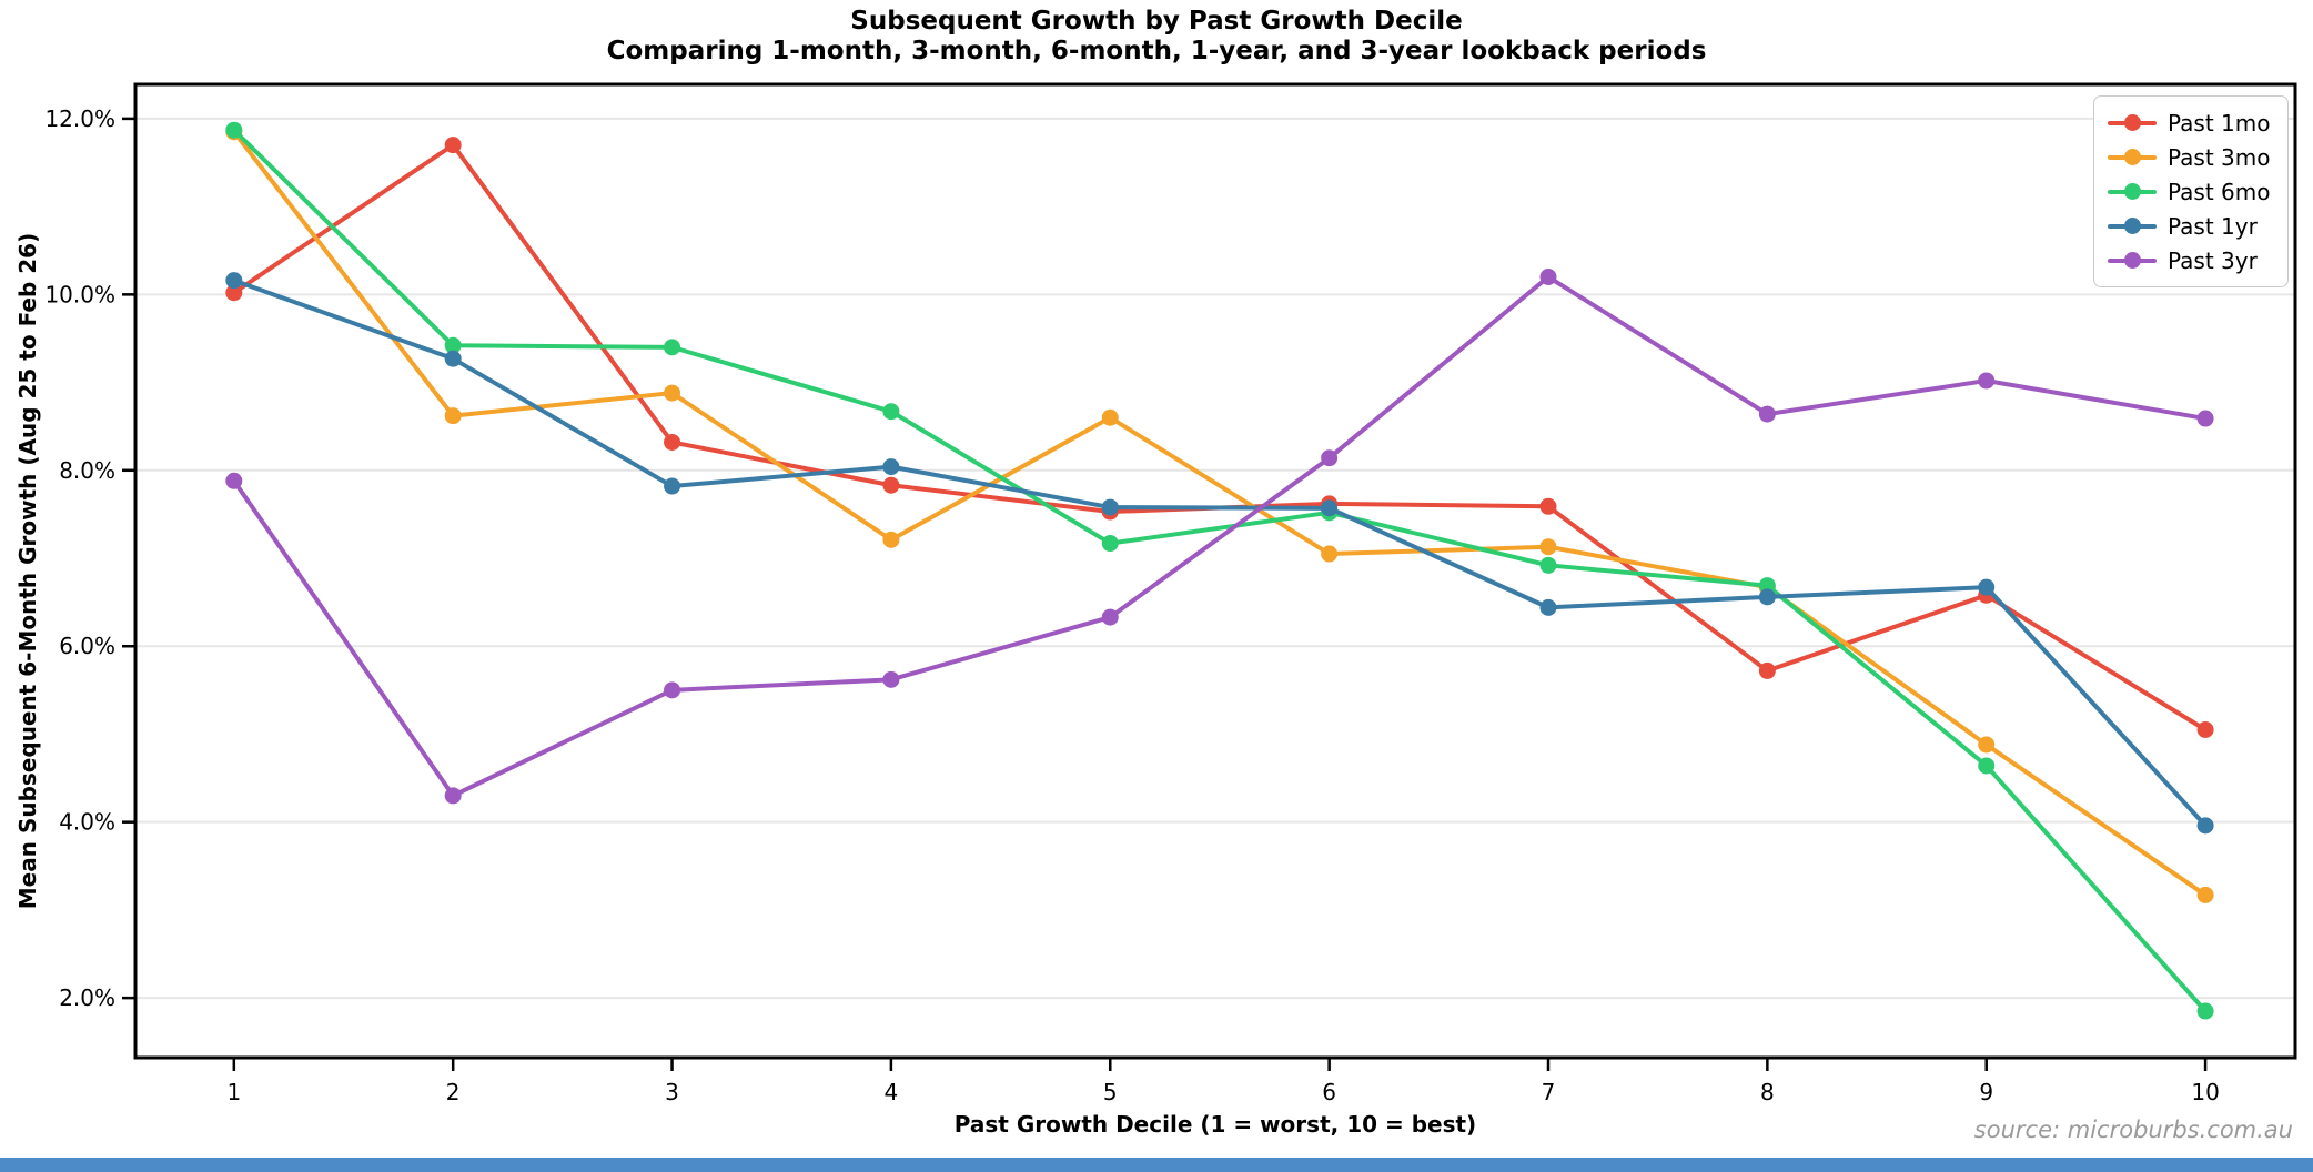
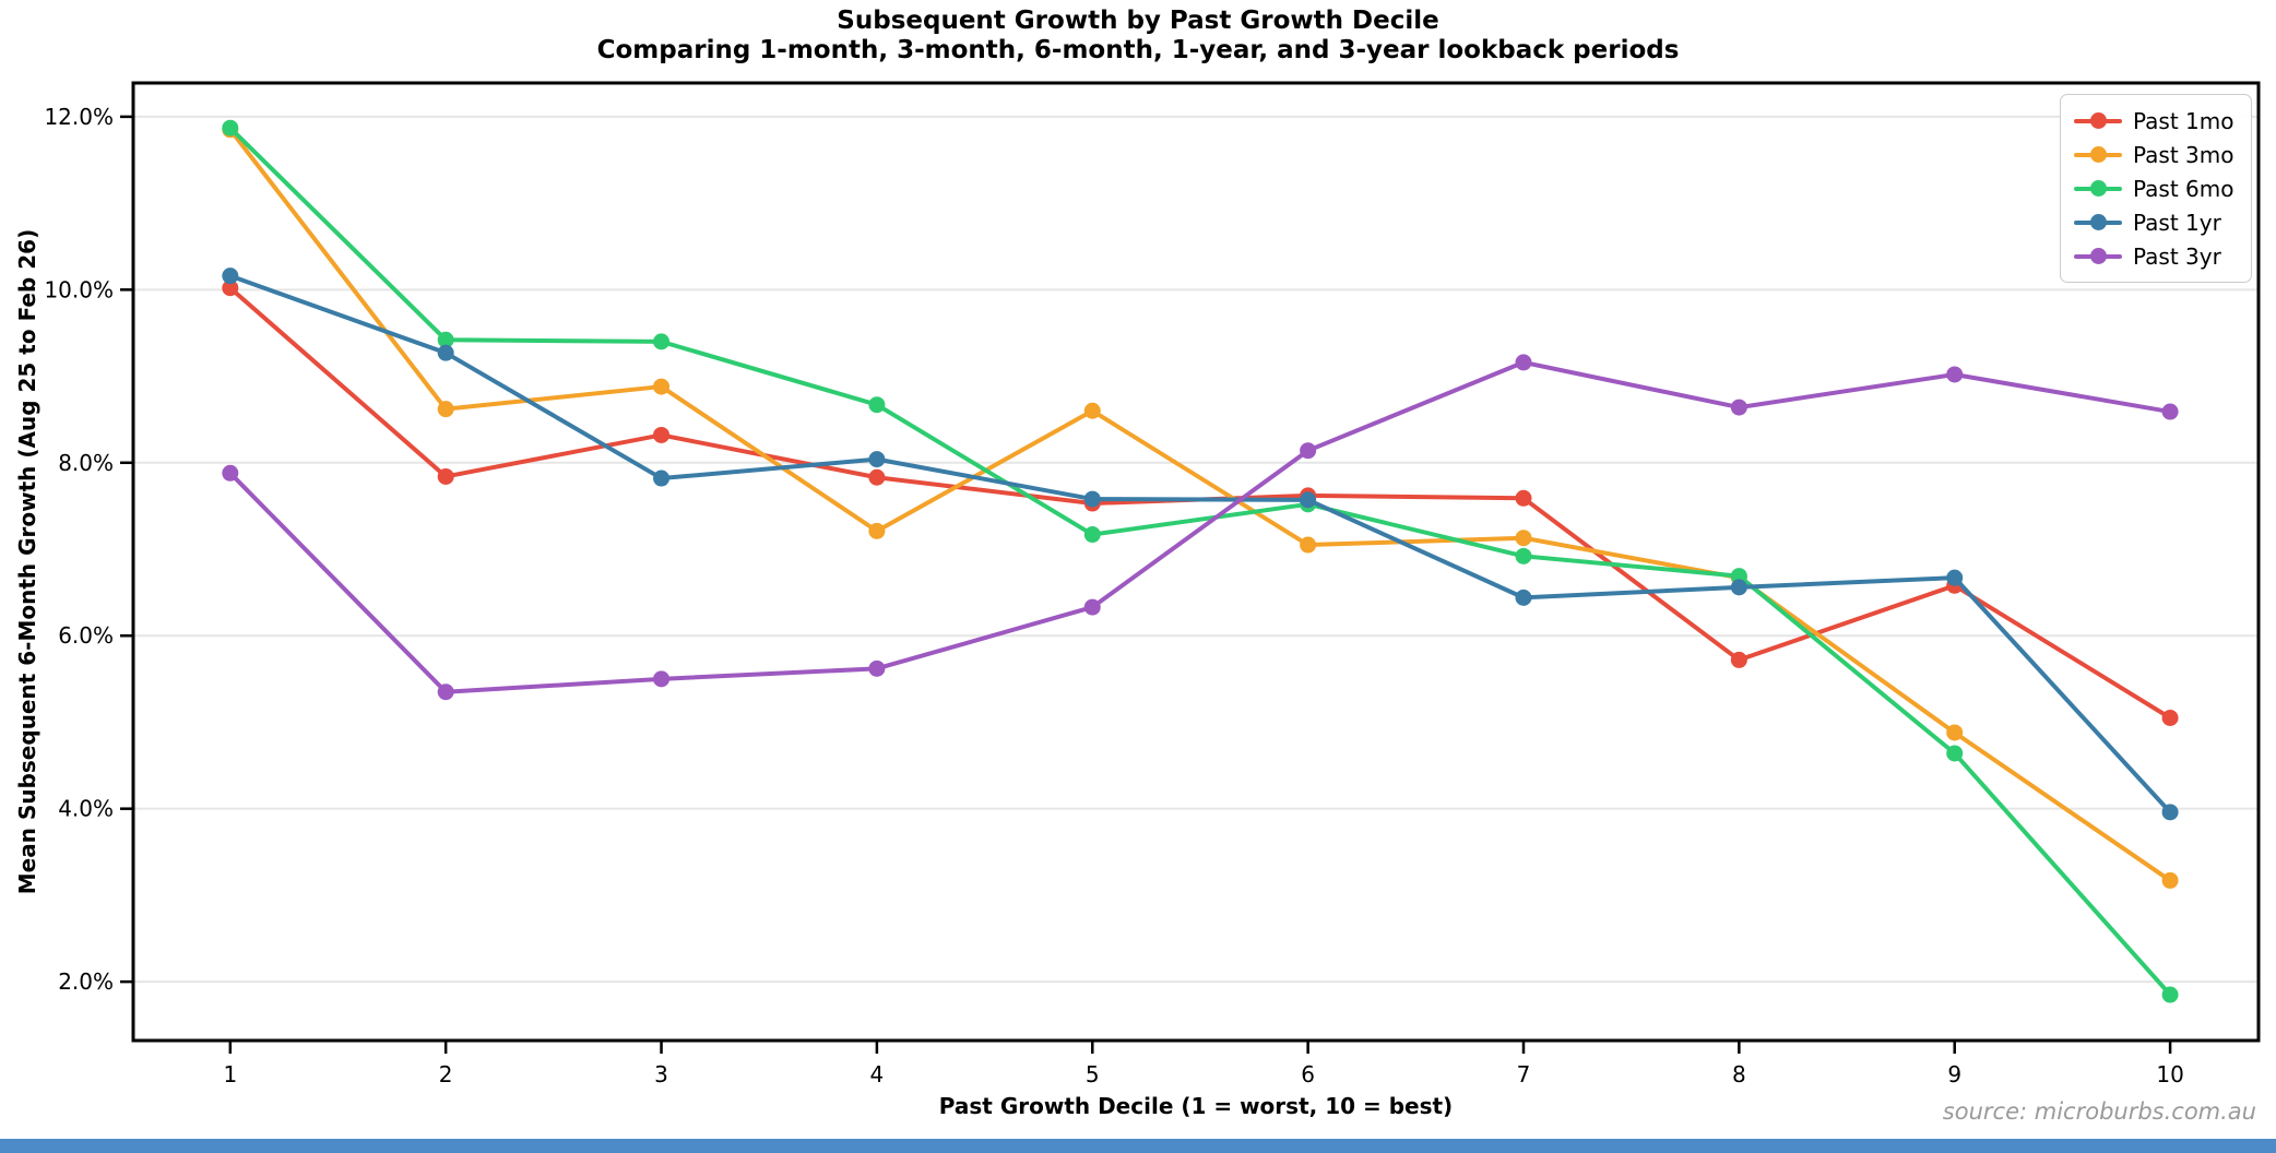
Past 1mo/2: 11.7% -> 7.8%
Past 3yr/2: 4.3% -> 5.3%
Past 3yr/7: 10.2% -> 9.2%
